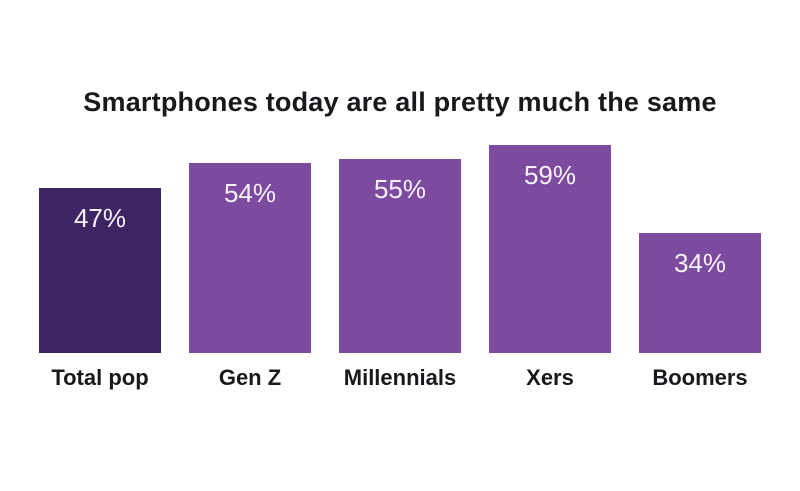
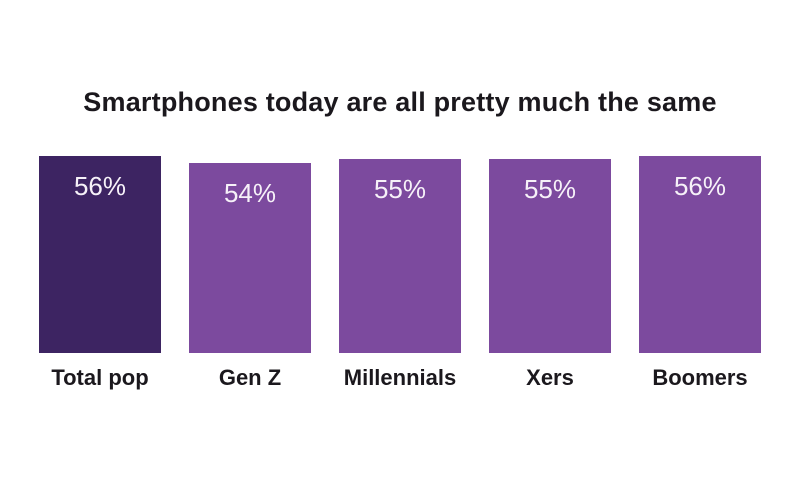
Total pop: 47% -> 56%
Xers: 59% -> 55%
Boomers: 34% -> 56%
